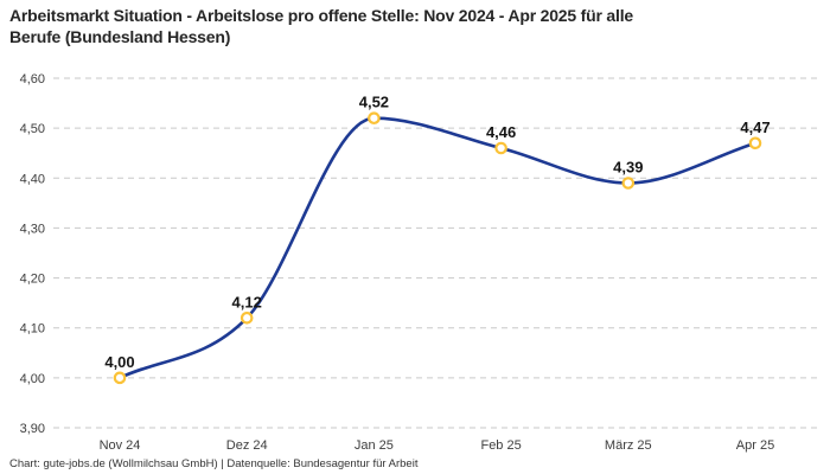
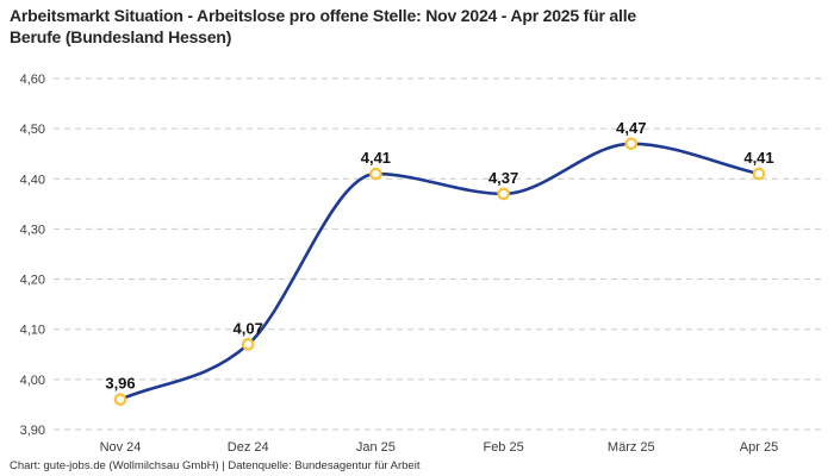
Nov 24: 4,00 -> 3,96
Dez 24: 4,12 -> 4,07
Jan 25: 4,52 -> 4,41
Feb 25: 4,46 -> 4,37
März 25: 4,39 -> 4,47
Apr 25: 4,47 -> 4,41
